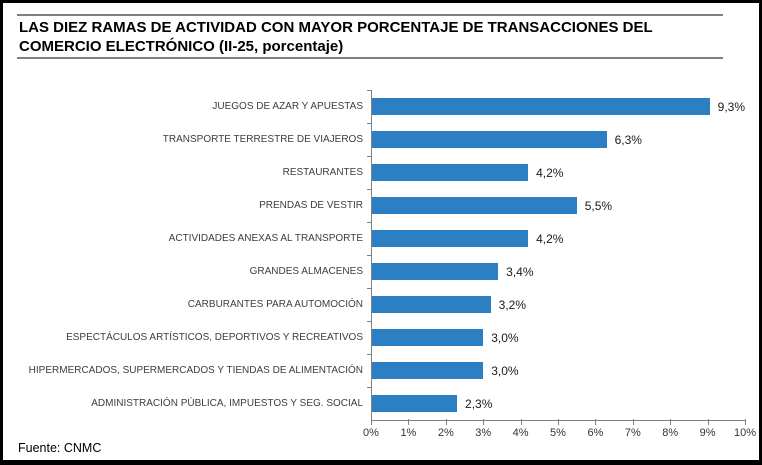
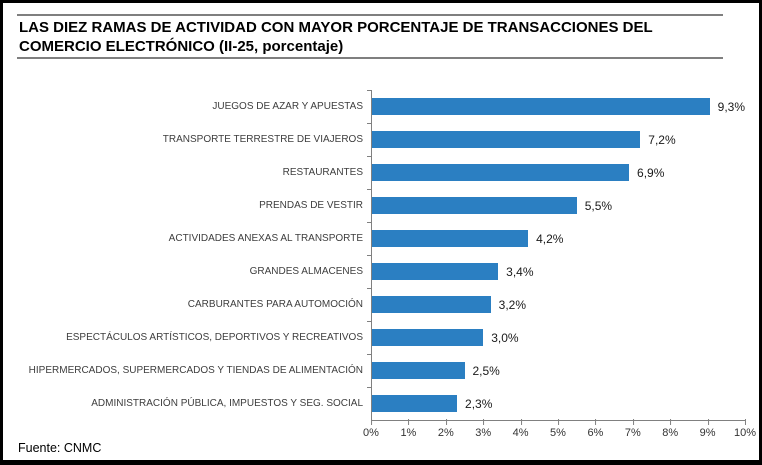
TRANSPORTE TERRESTRE DE VIAJEROS: 6,3% -> 7,2%
RESTAURANTES: 4,2% -> 6,9%
HIPERMERCADOS, SUPERMERCADOS Y TIENDAS DE ALIMENTACIÓN: 3,0% -> 2,5%
